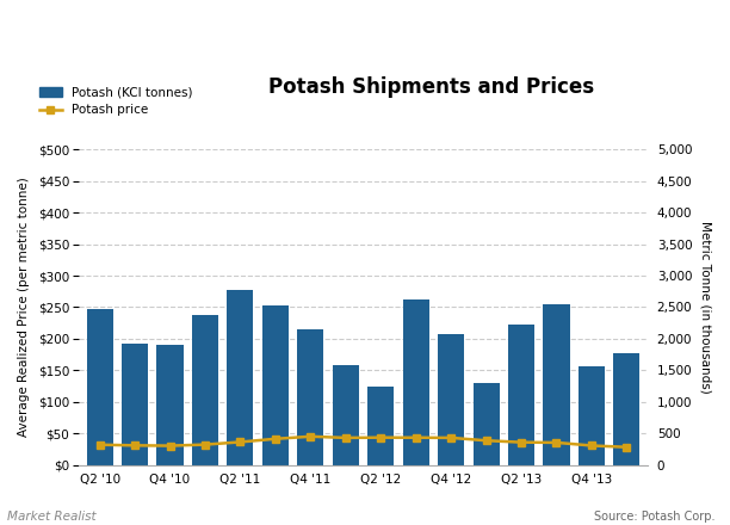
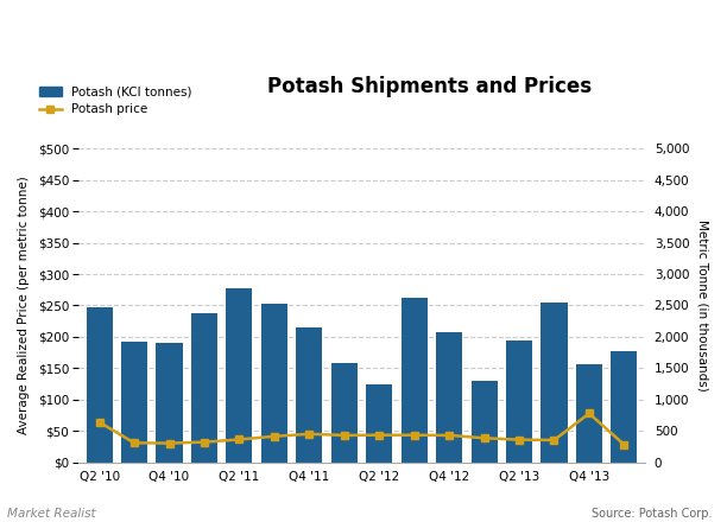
Potash price/Q2 '10: 320 -> 640
Potash (KCI tonnes)/Q2 '13: $222 -> $194
Potash price/Q4 '13: 310 -> 780
